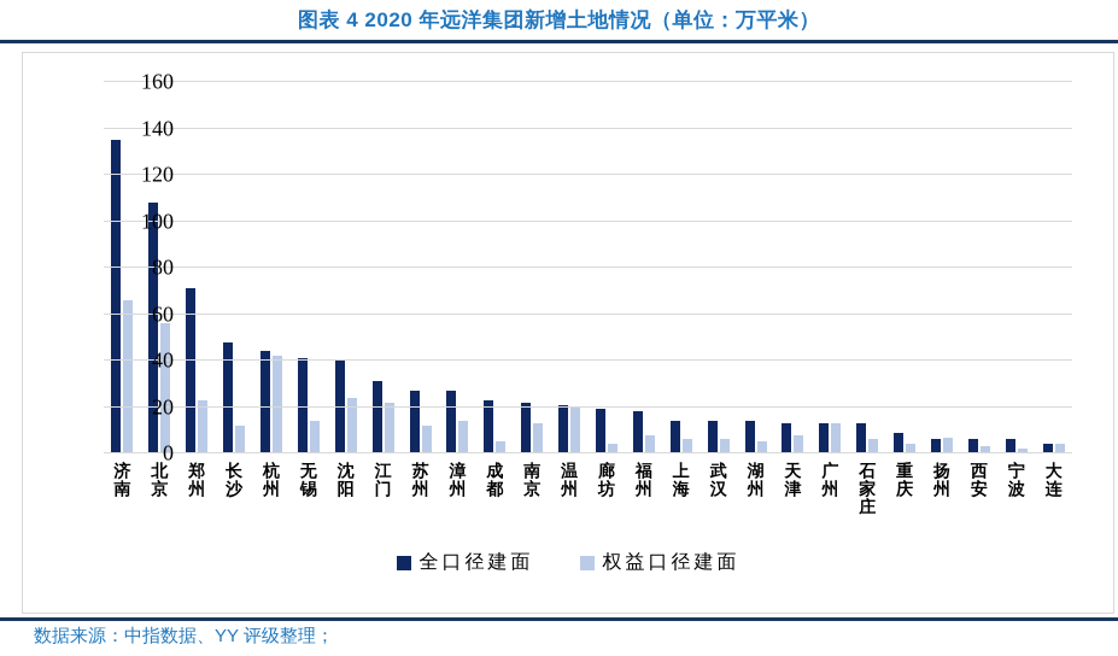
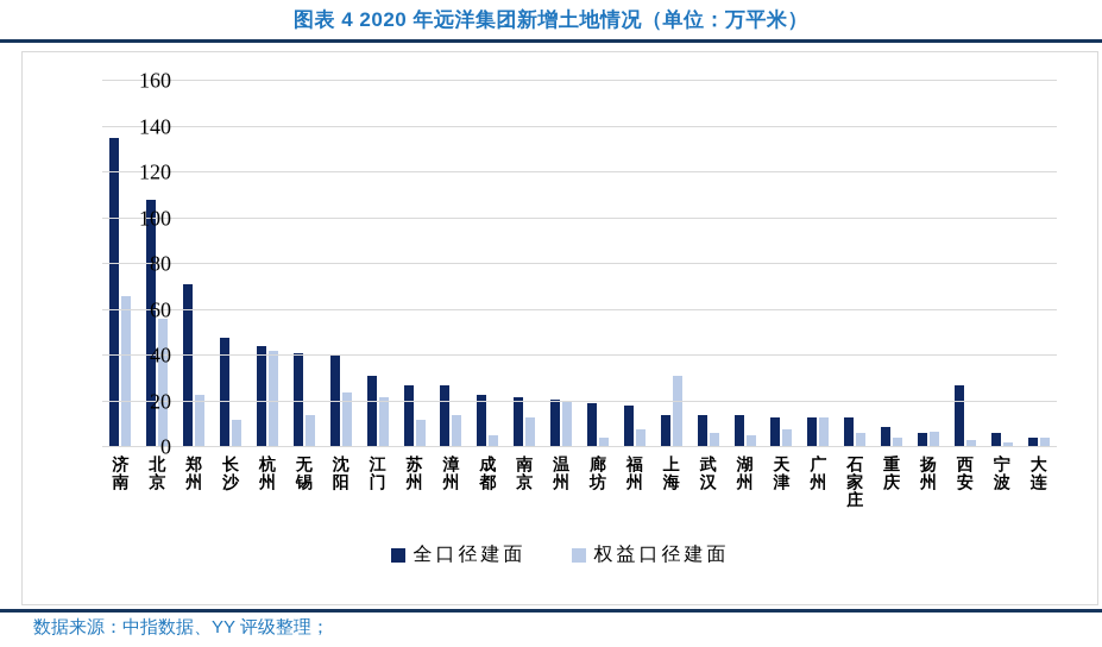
权益口径建面/上海: 6 -> 31
全口径建面/西安: 6 -> 27
